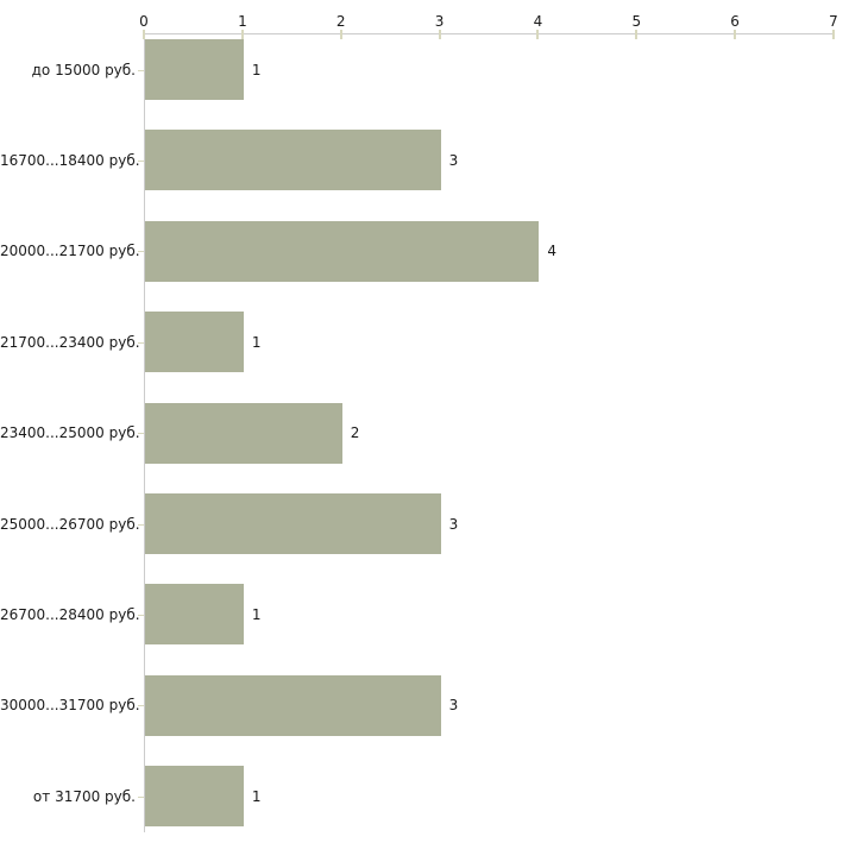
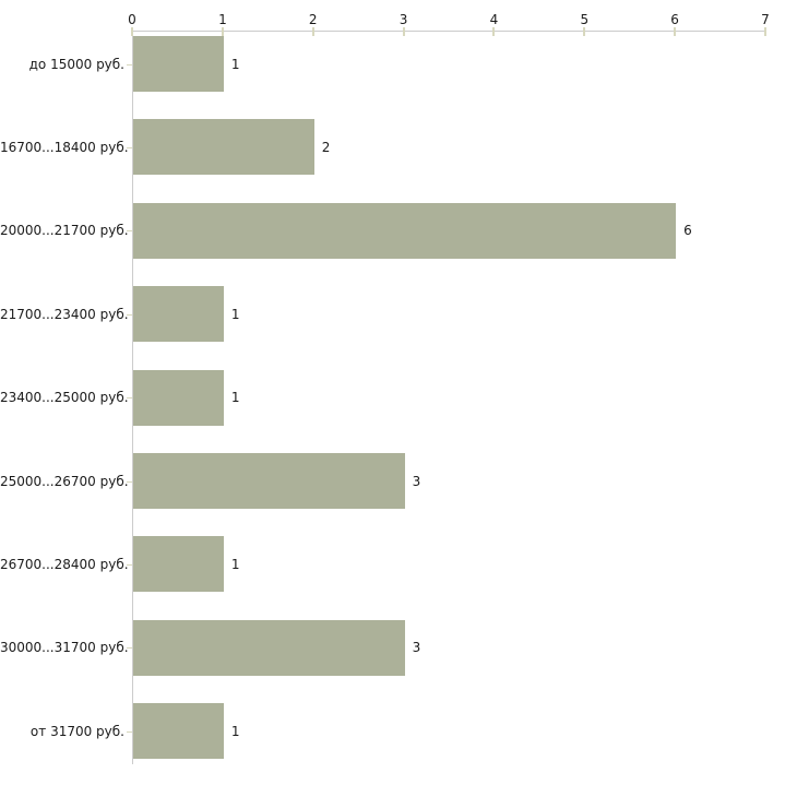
16700...18400 руб.: 3 -> 2
20000...21700 руб.: 4 -> 6
23400...25000 руб.: 2 -> 1
